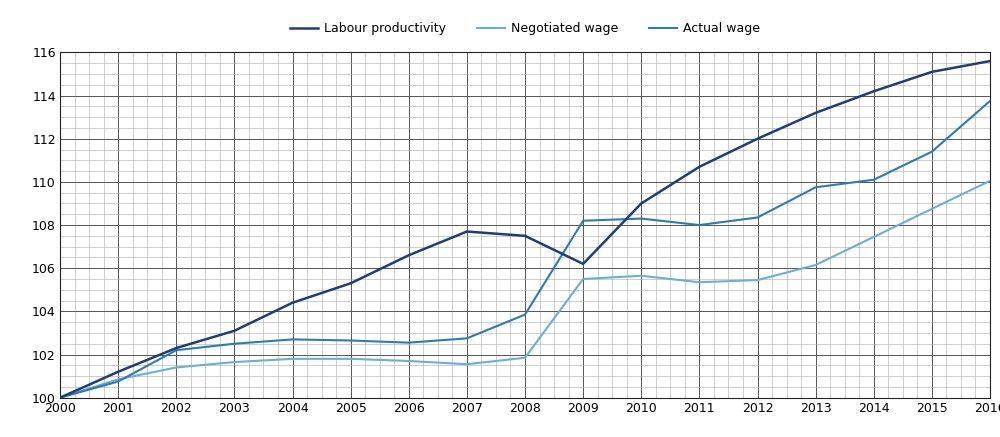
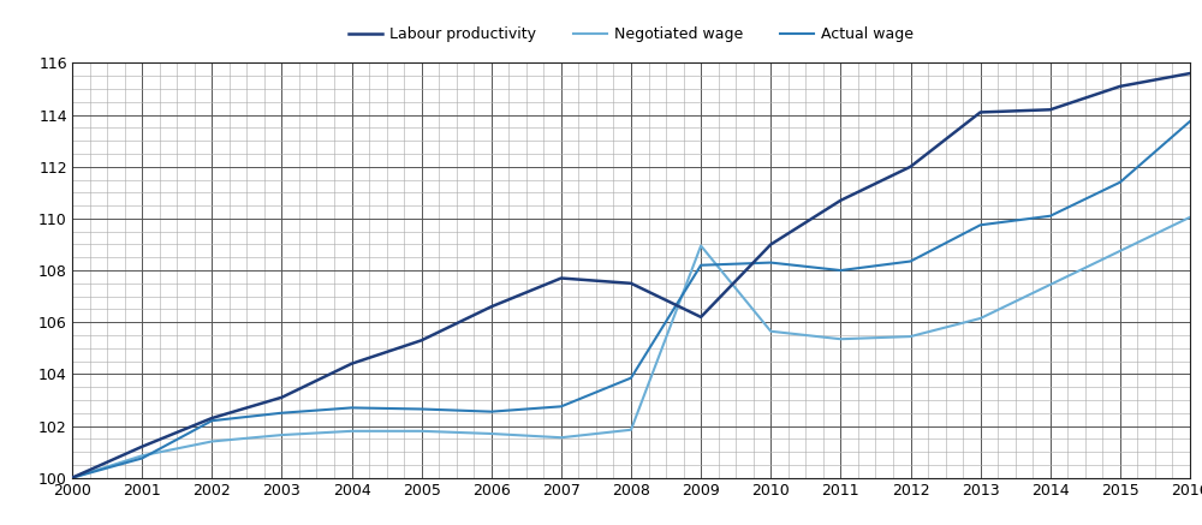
Negotiated wage/2009: 105.50 -> 108.95
Labour productivity/2013: 113.2 -> 114.1
